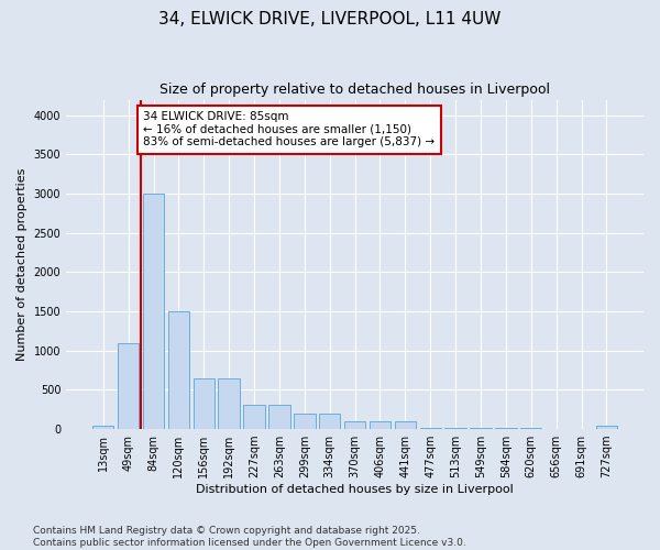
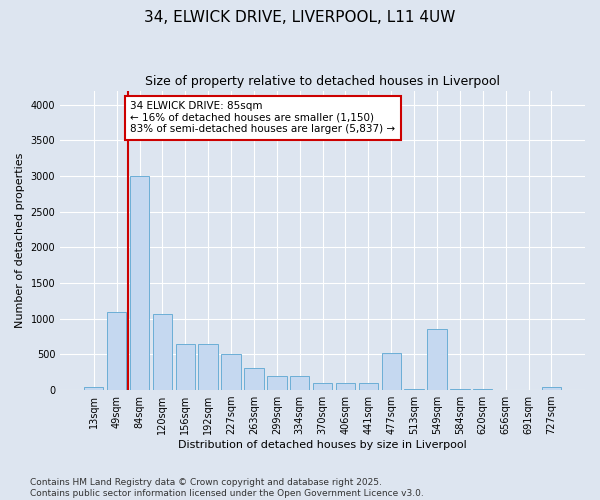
120sqm: 1500 -> 1060
227sqm: 310 -> 500
477sqm: 20 -> 520
549sqm: 20 -> 860
